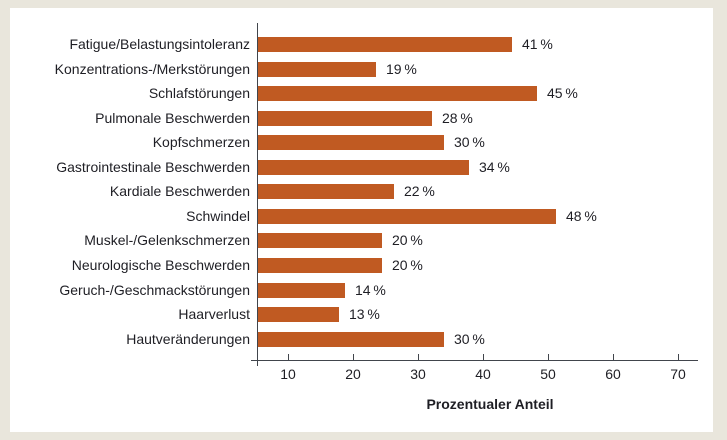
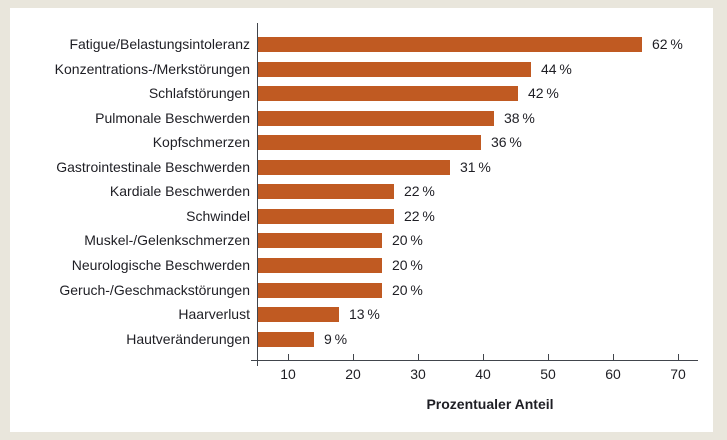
Fatigue/Belastungsintoleranz: 41 -> 62
Konzentrations-/Merkstörungen: 19 -> 44
Schlafstörungen: 45 -> 42
Pulmonale Beschwerden: 28 -> 38
Kopfschmerzen: 30 -> 36
Gastrointestinale Beschwerden: 34 -> 31
Schwindel: 48 -> 22
Geruch-/Geschmackstörungen: 14 -> 20
Hautveränderungen: 30 -> 9
